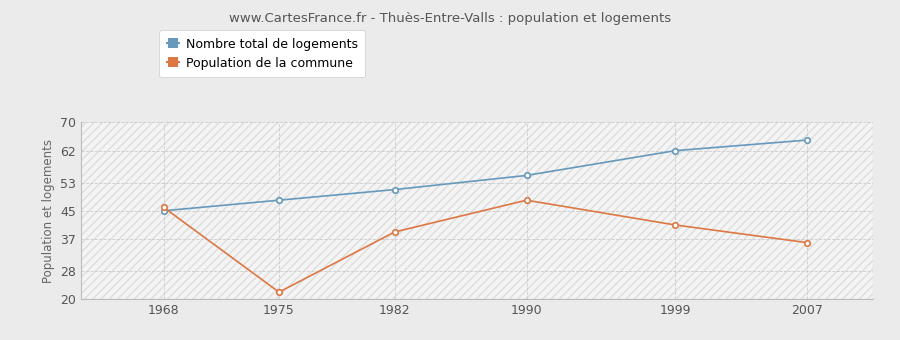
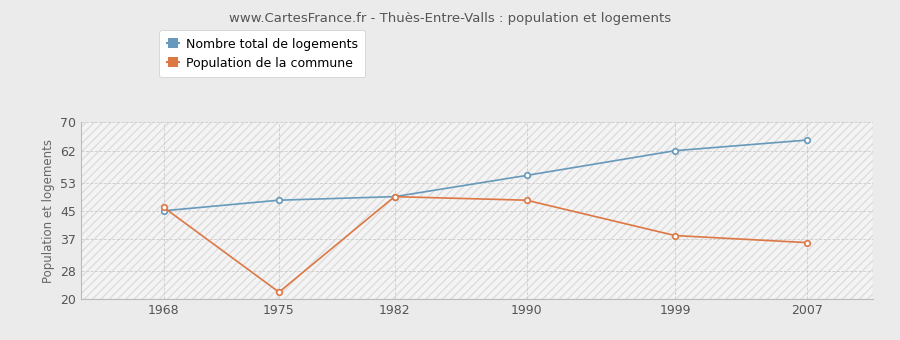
Nombre total de logements/1982: 51 -> 49
Population de la commune/1982: 39 -> 49
Population de la commune/1999: 41 -> 38
